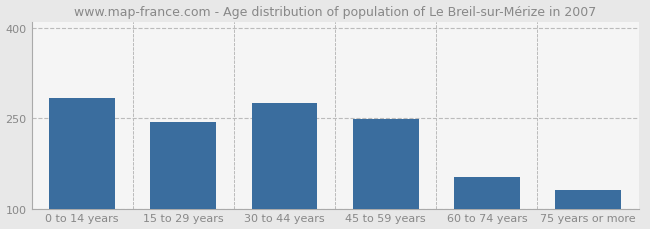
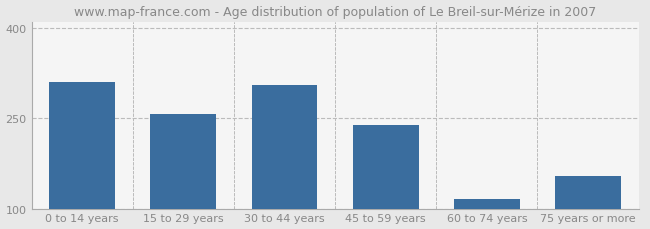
0 to 14 years: 283 -> 310
15 to 29 years: 243 -> 256
30 to 44 years: 275 -> 304
45 to 59 years: 248 -> 238
60 to 74 years: 152 -> 116
75 years or more: 130 -> 154
